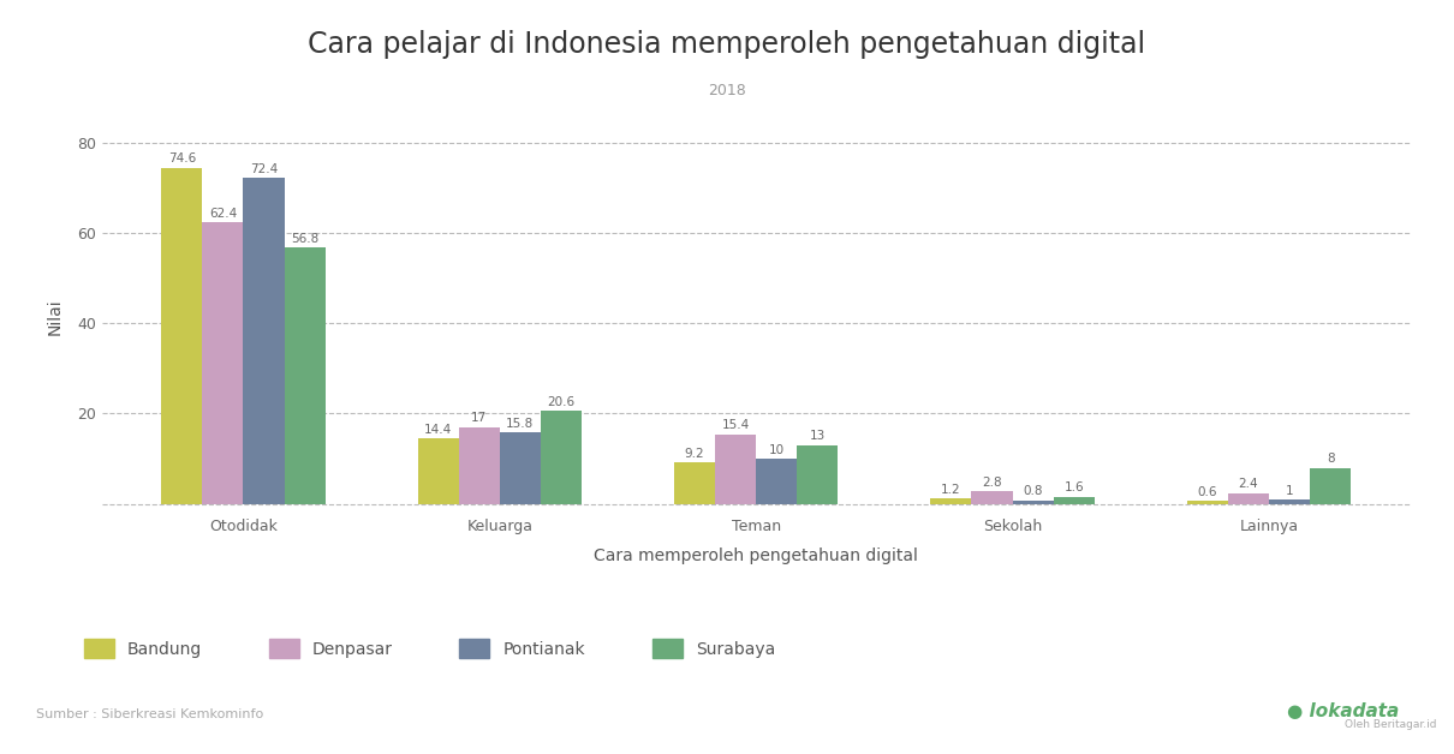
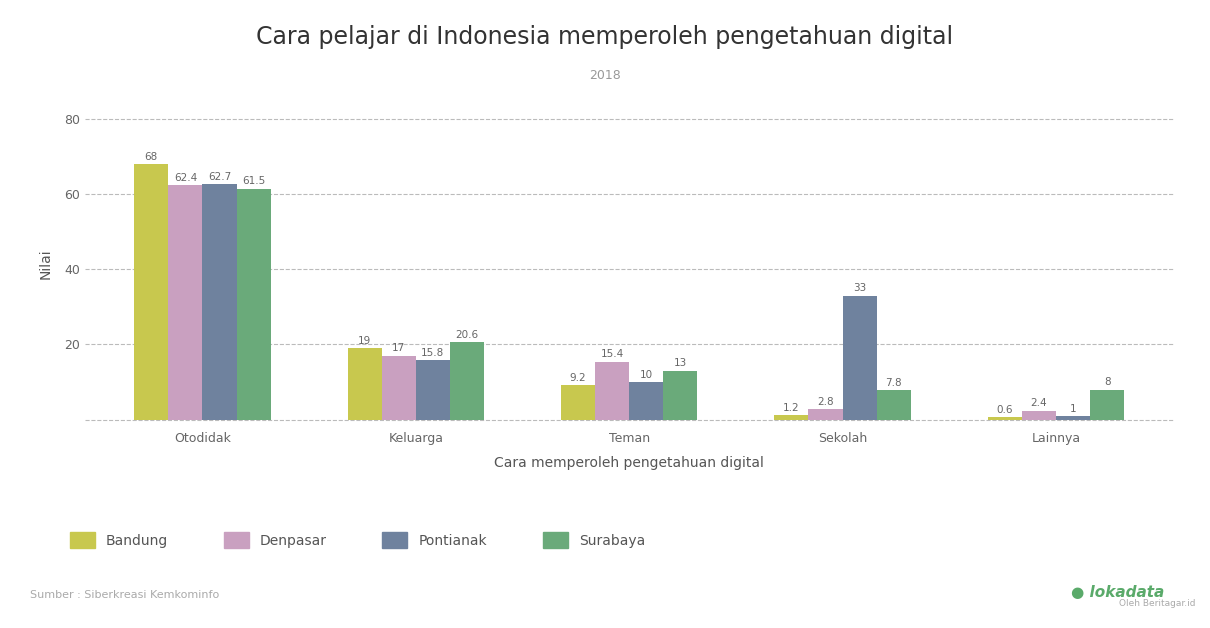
Bandung/Otodidak: 74.6 -> 68
Pontianak/Otodidak: 72.4 -> 62.7
Surabaya/Otodidak: 56.8 -> 61.5
Bandung/Keluarga: 14.4 -> 19
Pontianak/Sekolah: 0.8 -> 33
Surabaya/Sekolah: 1.6 -> 7.8
